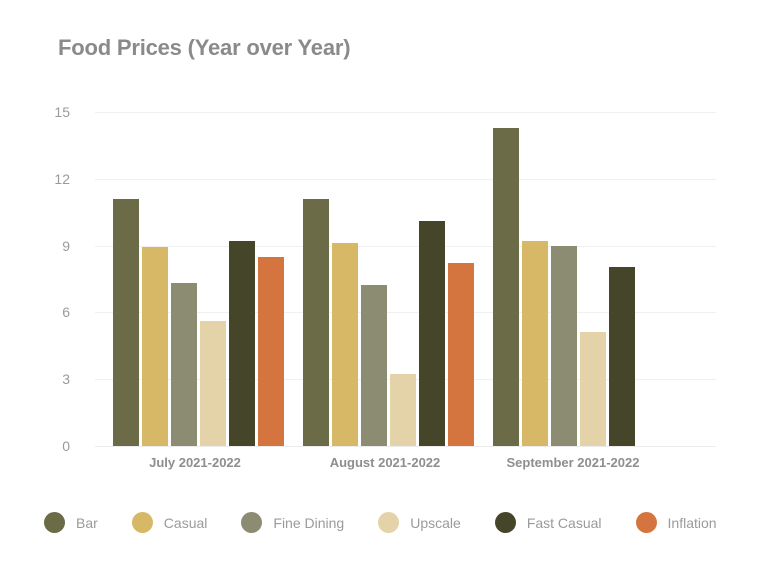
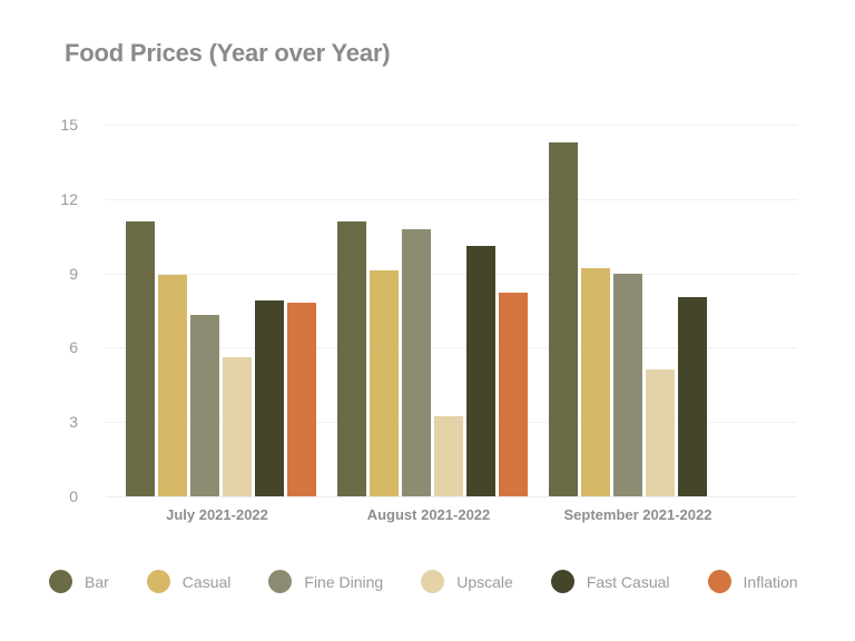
Fast Casual/July 2021-2022: 9.2 -> 7.9
Inflation/July 2021-2022: 8.5 -> 7.8
Fine Dining/August 2021-2022: 7.2 -> 10.8
